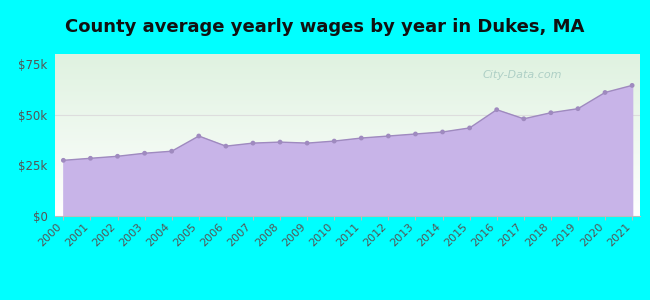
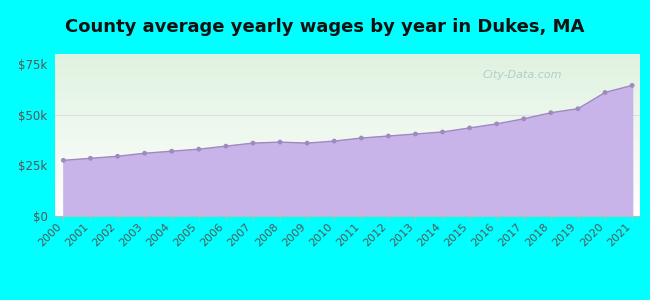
2005: $39.5k -> $33.0k
2016: $52.5k -> $45.5k
